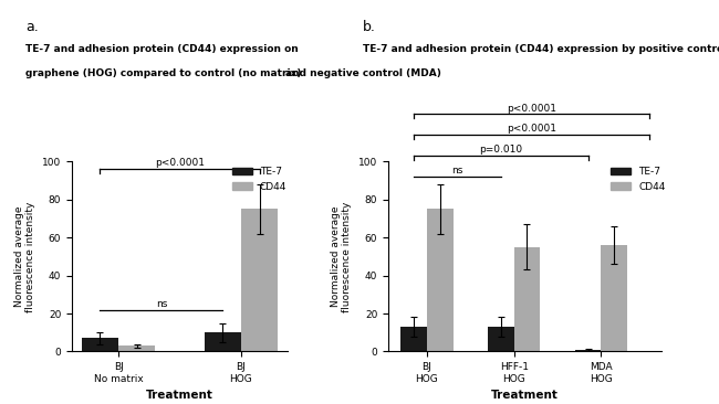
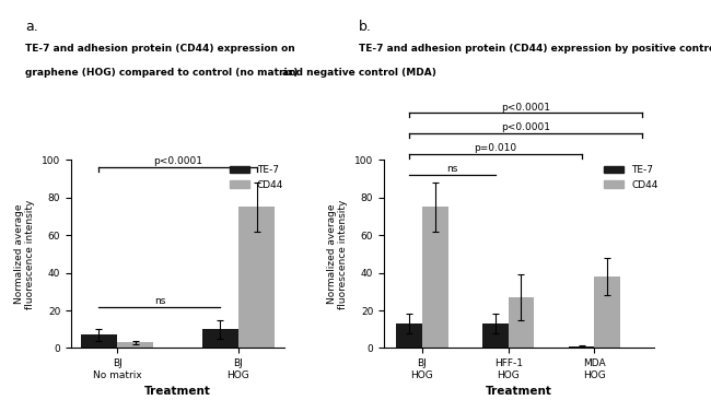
CD44/HFF-1 HOG: 55 -> 27
CD44/MDA HOG: 56 -> 38
